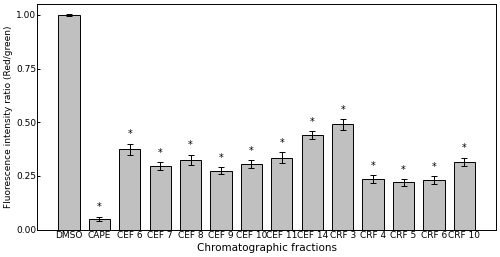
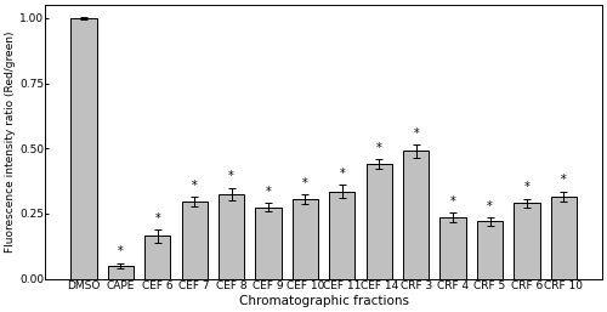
CEF 6: 0.375 -> 0.165
CRF 6: 0.230 -> 0.290
